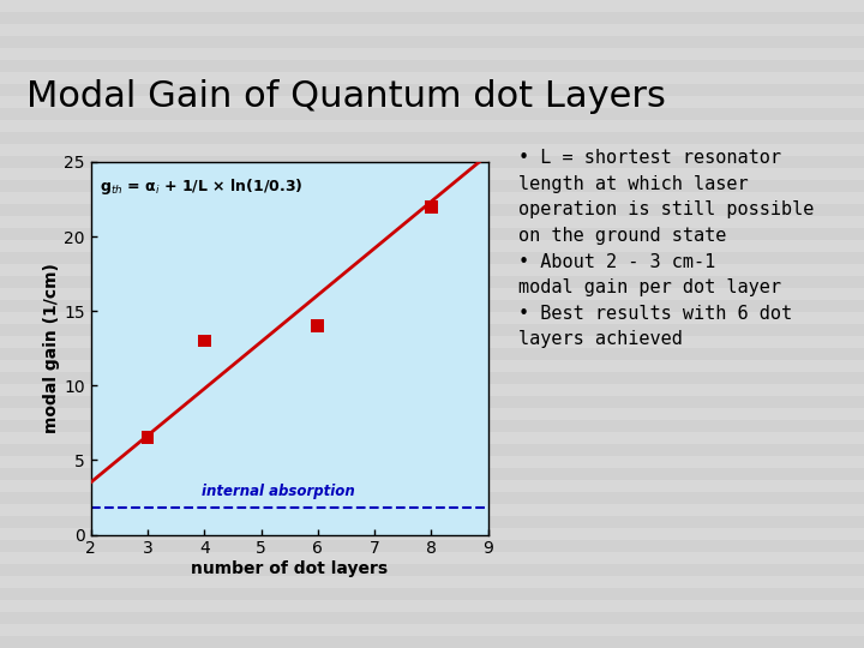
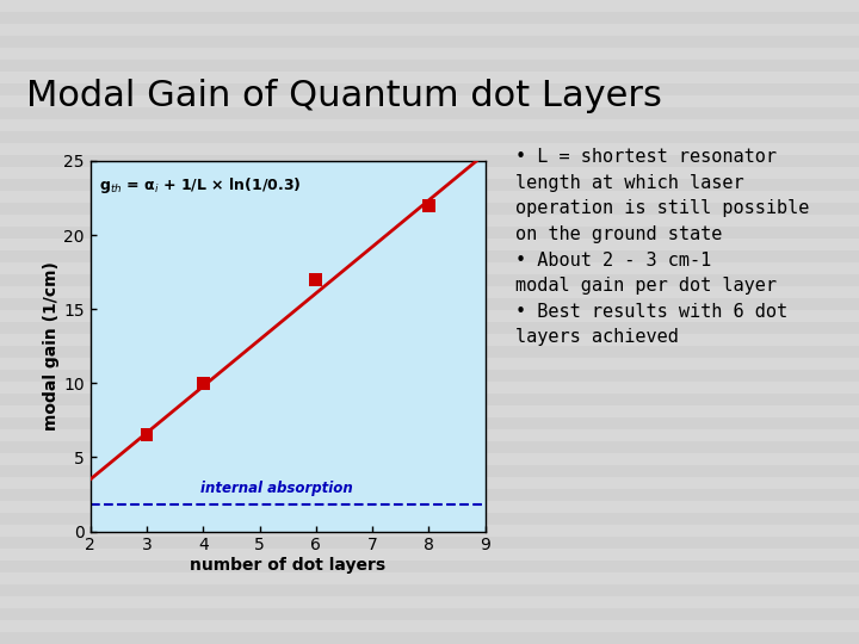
4: 13.0 -> 10.0
6: 14.0 -> 17.0
